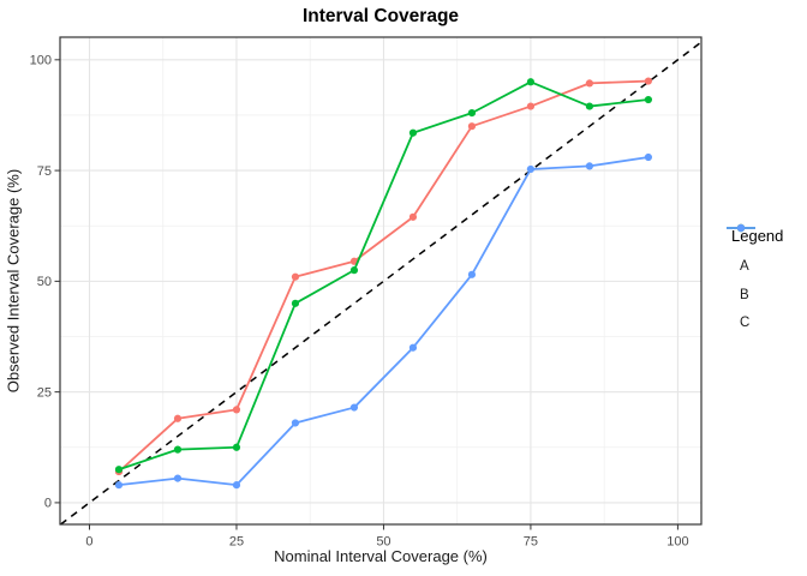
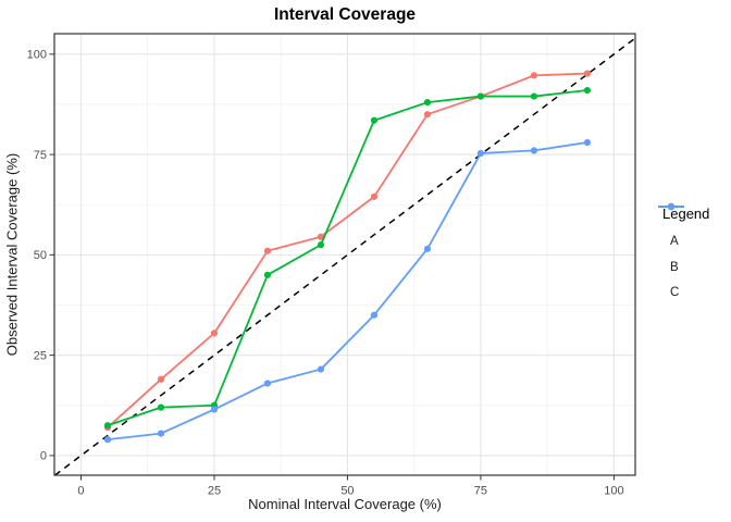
A/25: 21 -> 30
C/25: 4 -> 12
B/75: 95 -> 90
